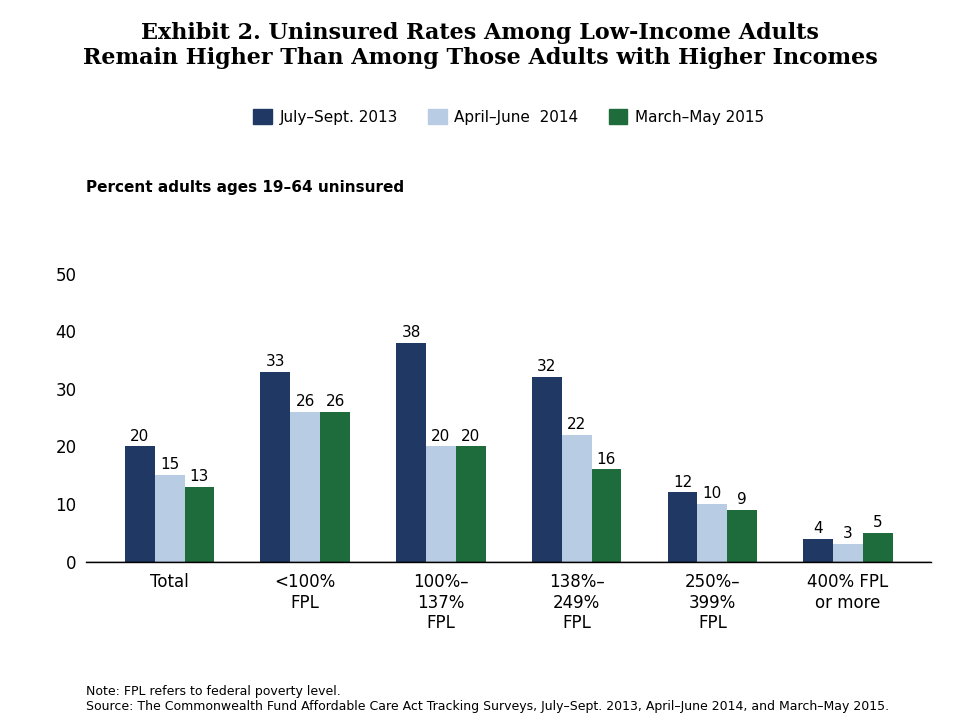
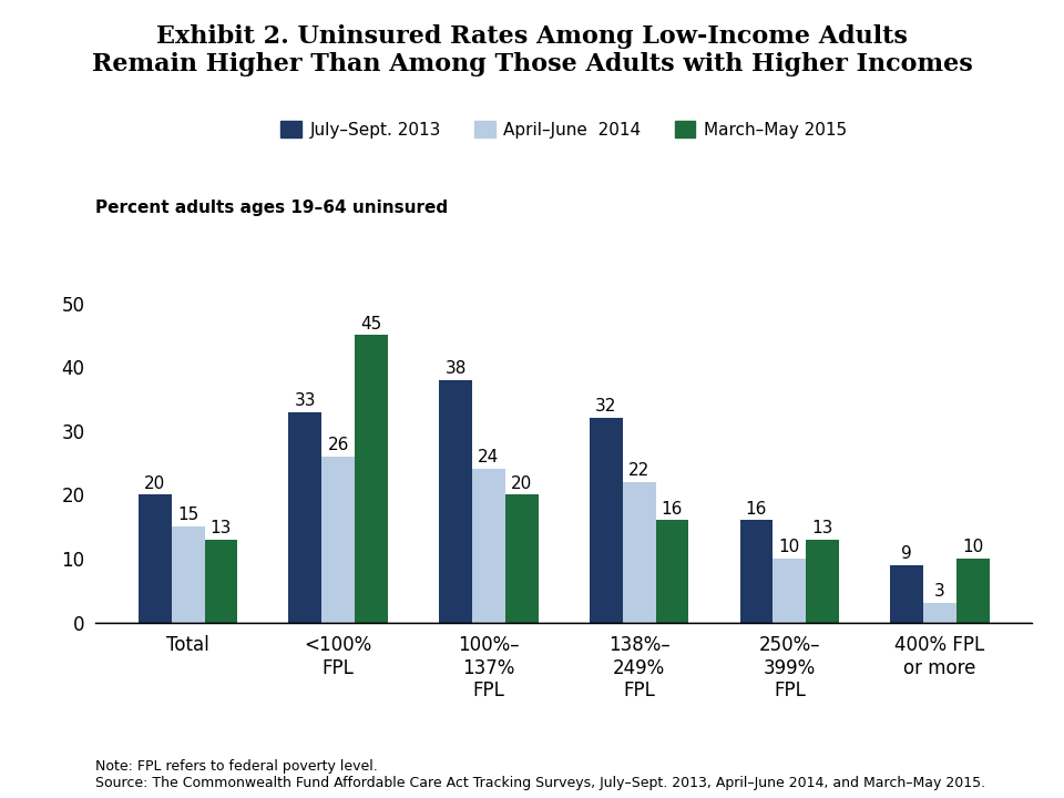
March–May 2015/<100% FPL: 26 -> 45
April–June 2014/100%– 137% FPL: 20 -> 24
July–Sept. 2013/250%– 399% FPL: 12 -> 16
March–May 2015/250%– 399% FPL: 9 -> 13
July–Sept. 2013/400% FPL or more: 4 -> 9
March–May 2015/400% FPL or more: 5 -> 10
